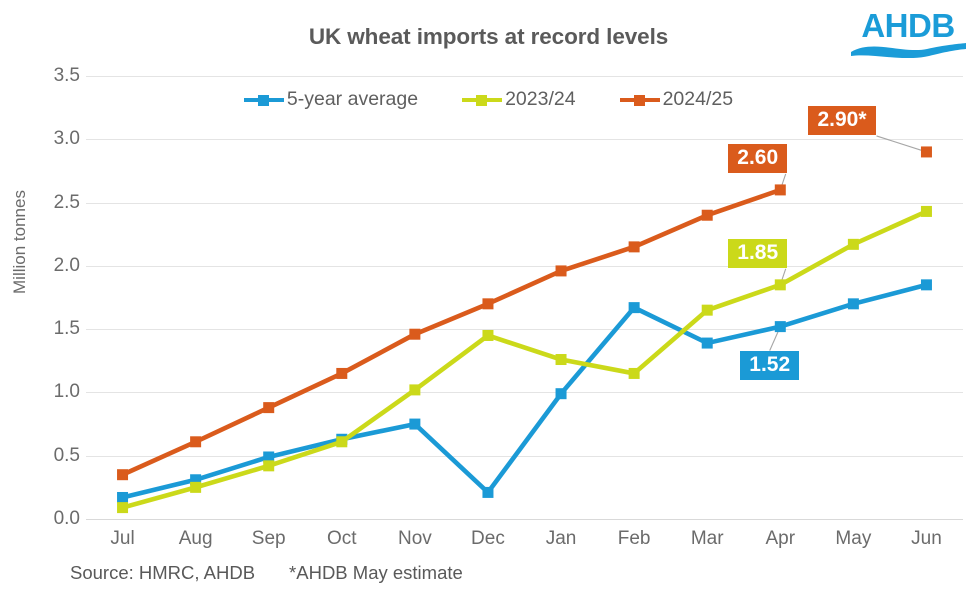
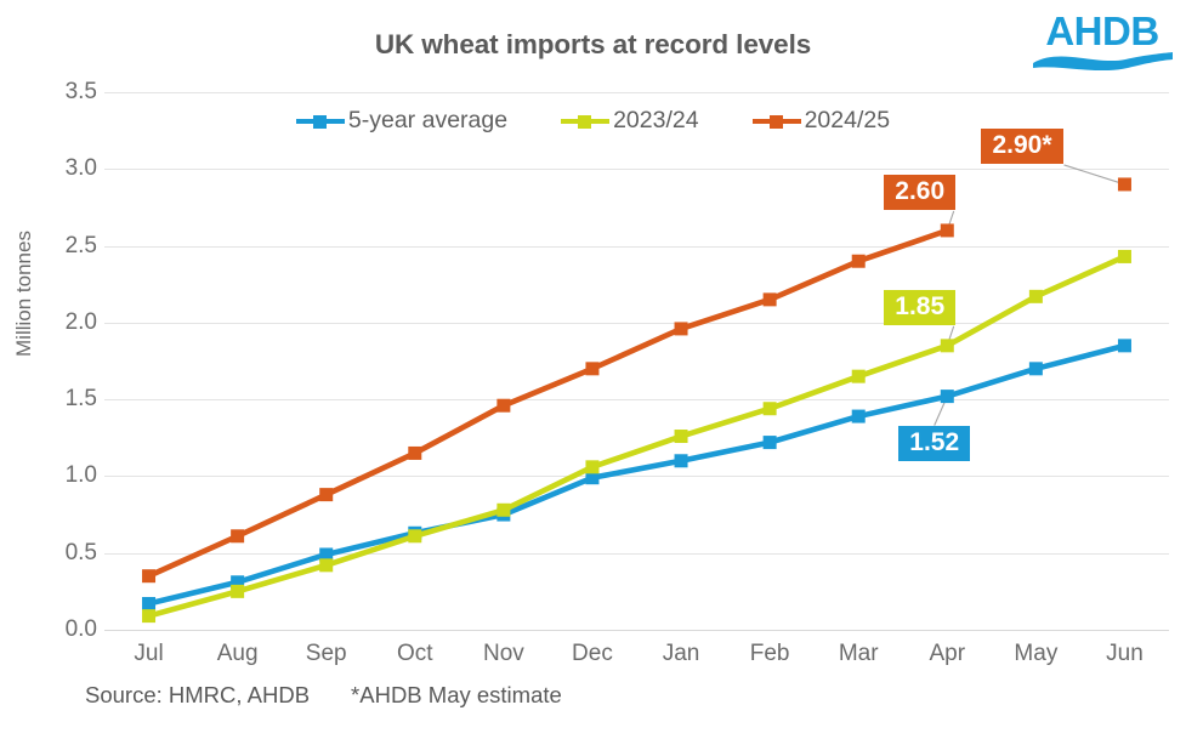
2023/24/Nov: 1.02 -> 0.78
5-year average/Dec: 0.21 -> 0.99
2023/24/Dec: 1.45 -> 1.06
5-year average/Jan: 0.99 -> 1.10
5-year average/Feb: 1.67 -> 1.22
2023/24/Feb: 1.15 -> 1.44
